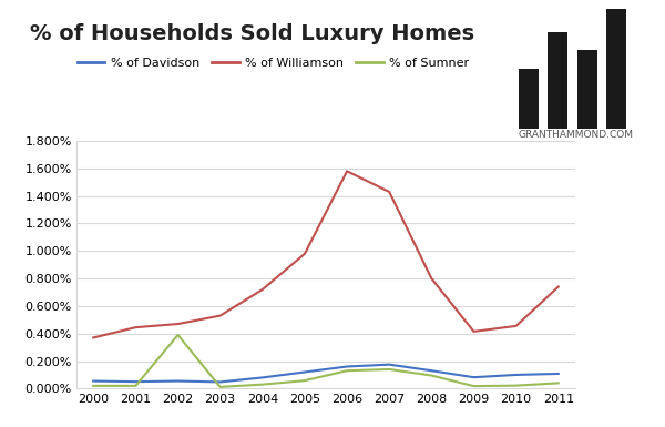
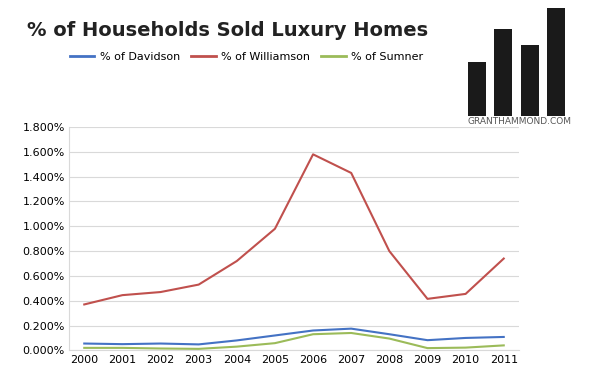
% of Sumner/2002: 0.39% -> 0.01%
